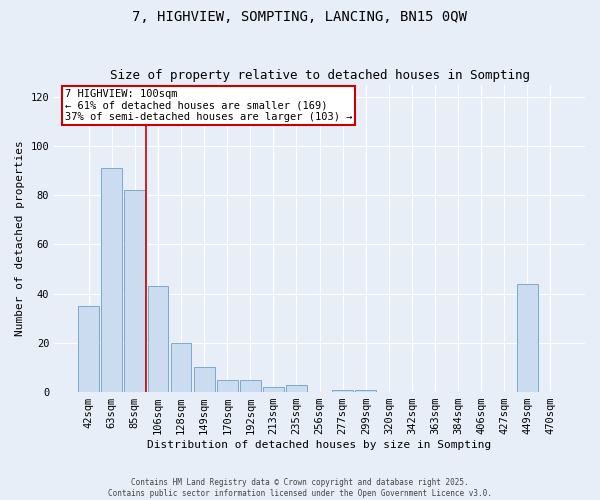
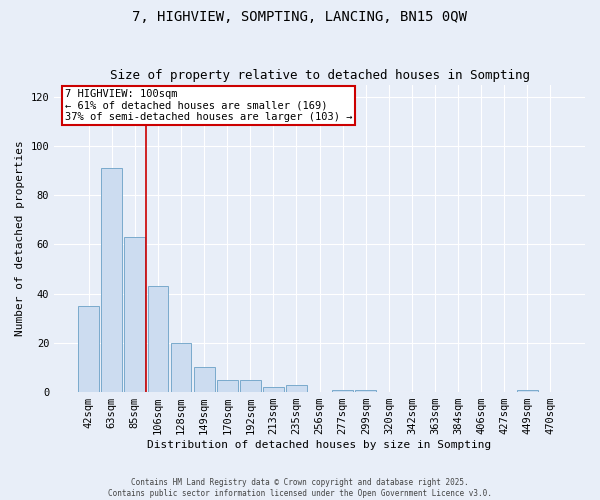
85sqm: 82 -> 63
449sqm: 44 -> 1
